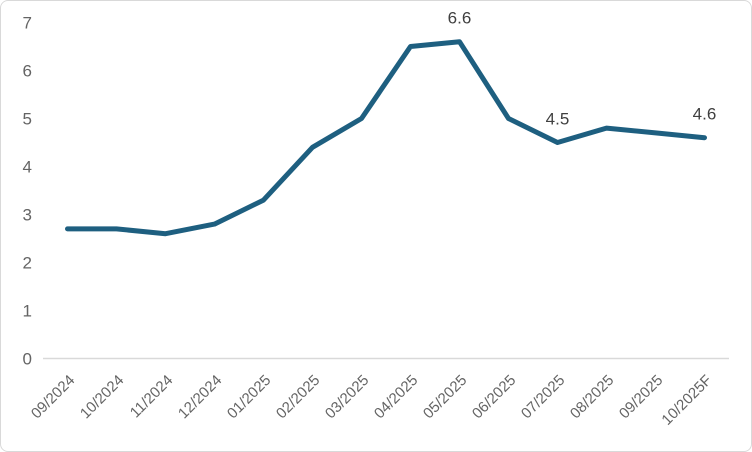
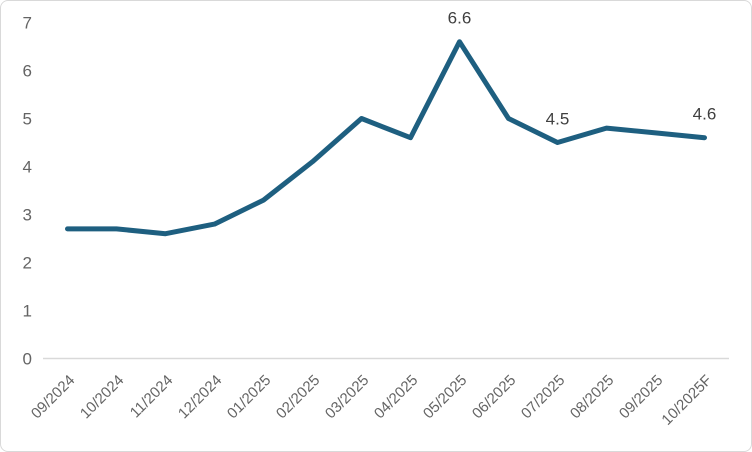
02/2025: 4.4 -> 4.1
04/2025: 6.5 -> 4.6
